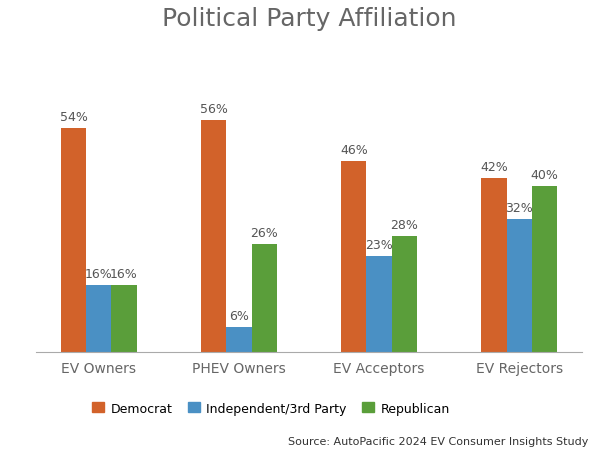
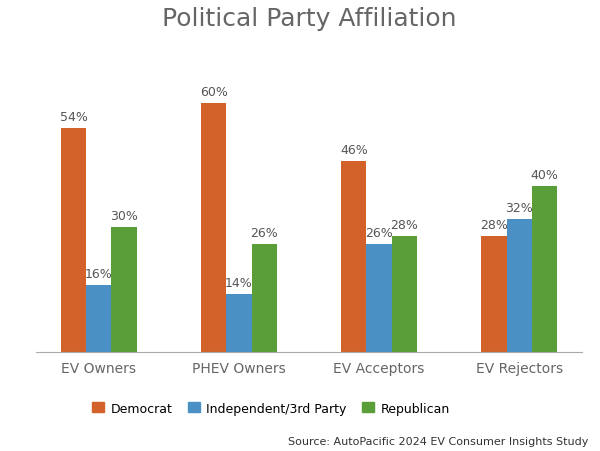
Republican/EV Owners: 16% -> 30%
Democrat/PHEV Owners: 56% -> 60%
Independent/3rd Party/PHEV Owners: 6% -> 14%
Independent/3rd Party/EV Acceptors: 23% -> 26%
Democrat/EV Rejectors: 42% -> 28%
